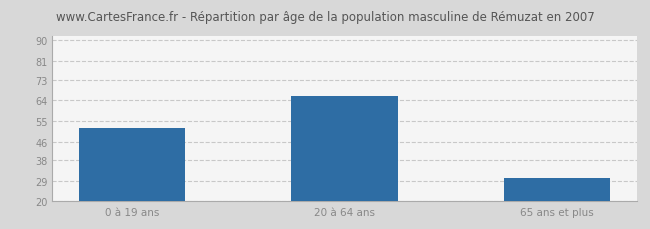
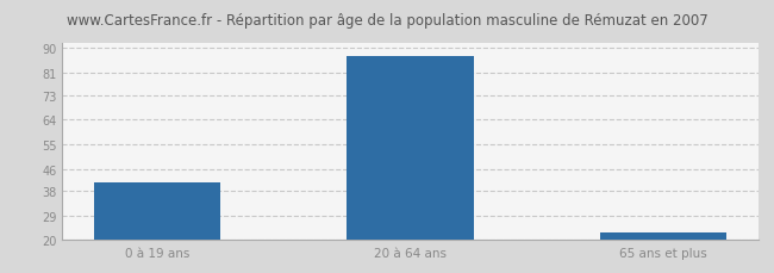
0 à 19 ans: 52 -> 41
20 à 64 ans: 66 -> 87
65 ans et plus: 30 -> 23
